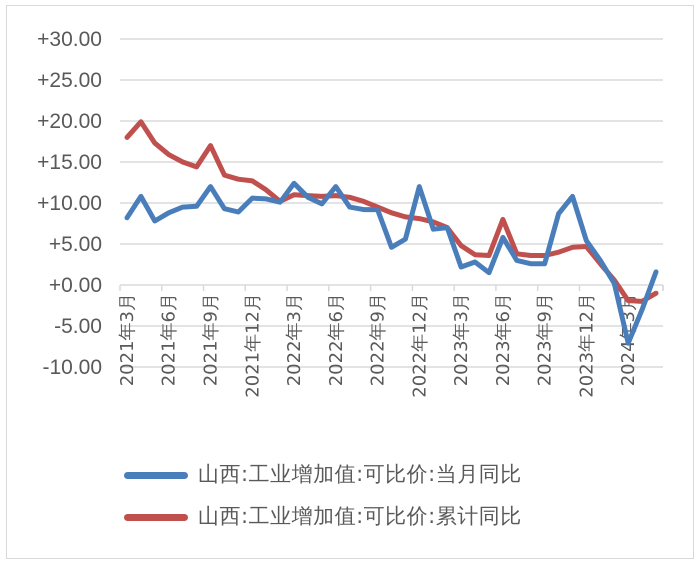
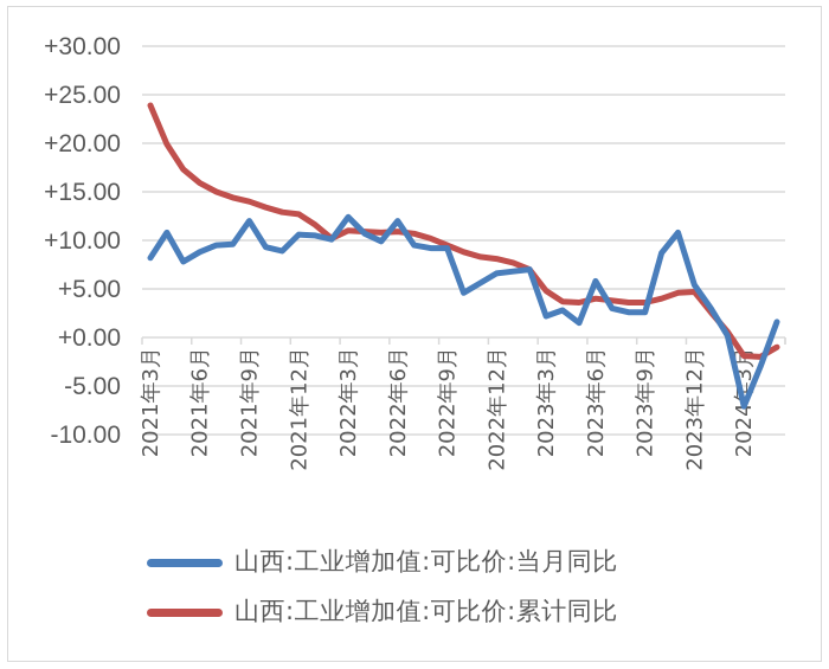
山西:工业增加值:可比价:累计同比/2021年3月: 18 -> 24
山西:工业增加值:可比价:累计同比/2021年9月: 17 -> 14
山西:工业增加值:可比价:当月同比/2022年12月: 12 -> 7
山西:工业增加值:可比价:累计同比/2023年6月: 8 -> 4
